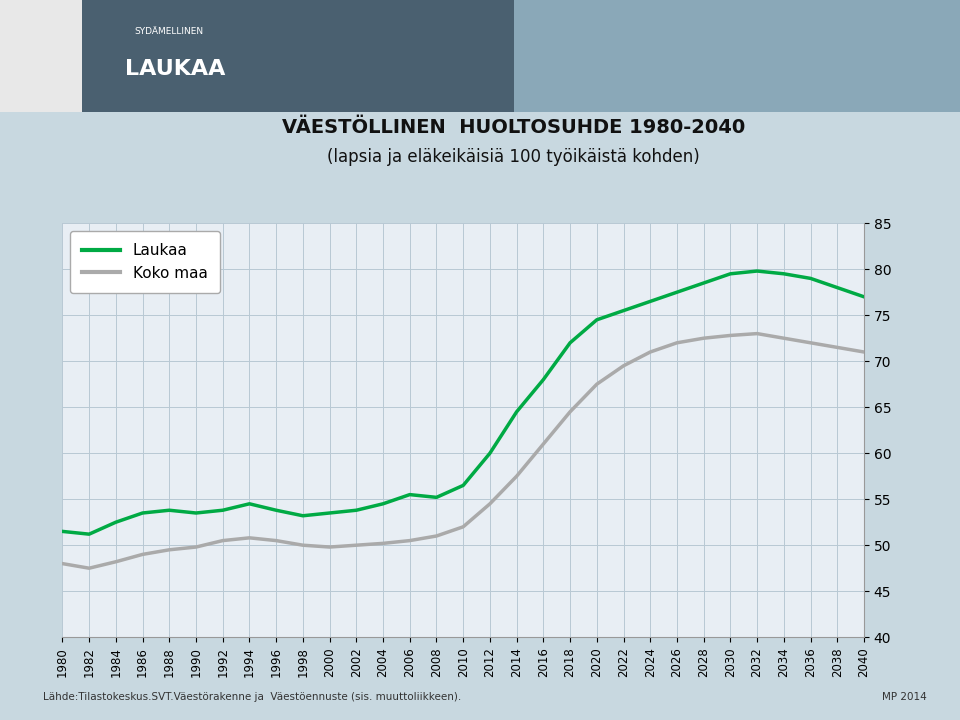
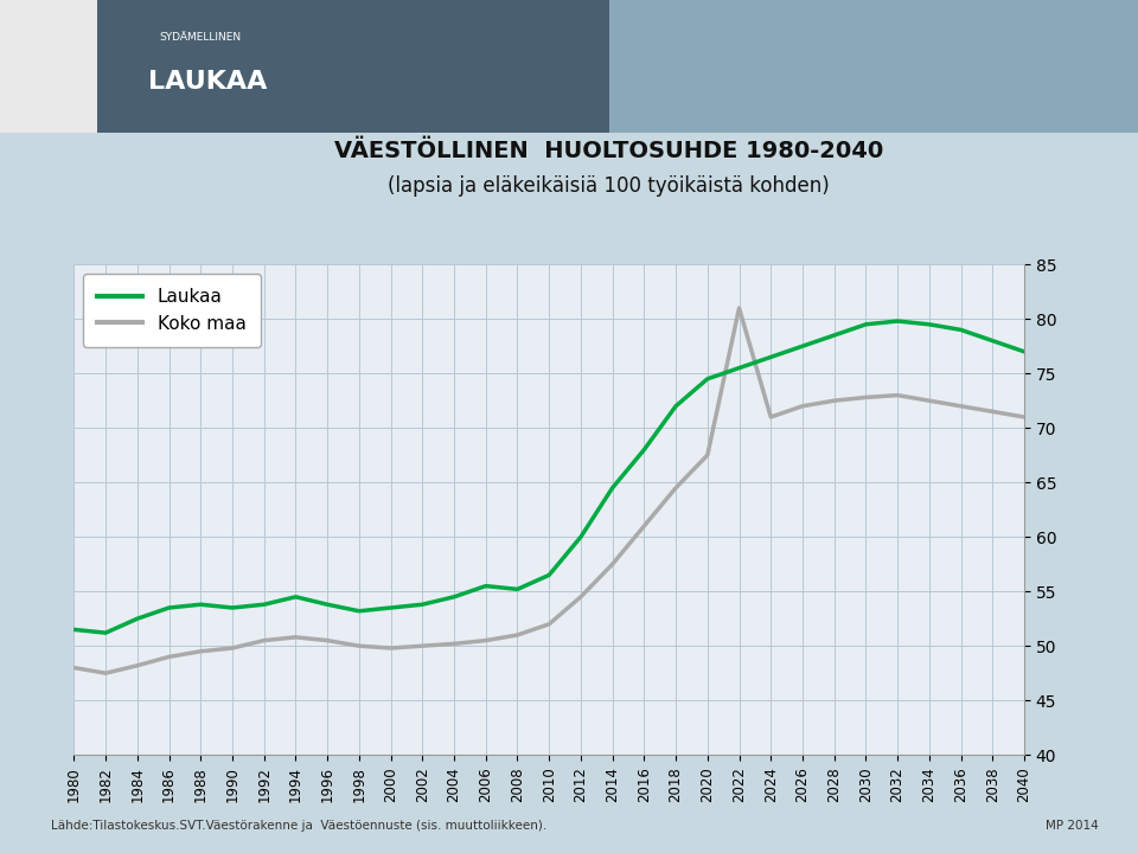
Koko maa/2022: 69.5 -> 81.0
